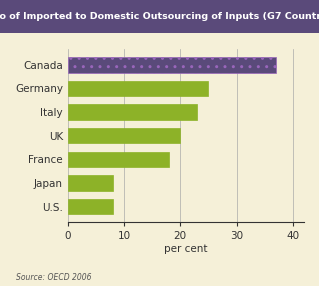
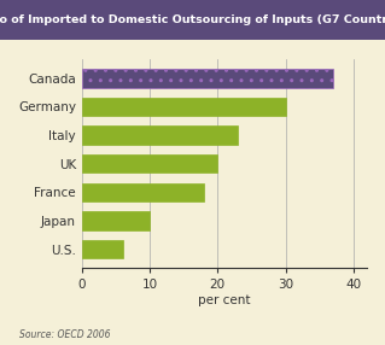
Germany: 25 -> 30
Japan: 8 -> 10
U.S.: 8 -> 6
